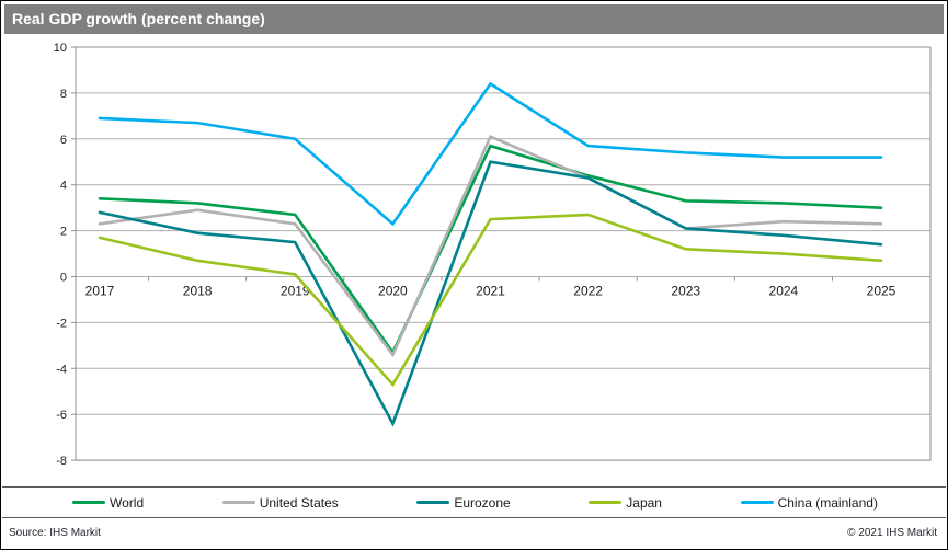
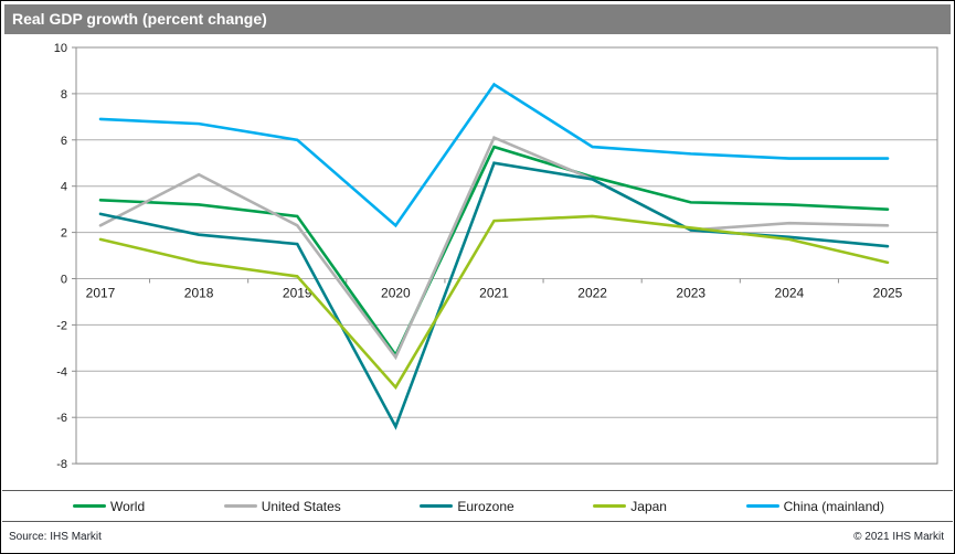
United States/2018: 2.9 -> 4.5
Japan/2023: 1.2 -> 2.2
Japan/2024: 1.0 -> 1.7
